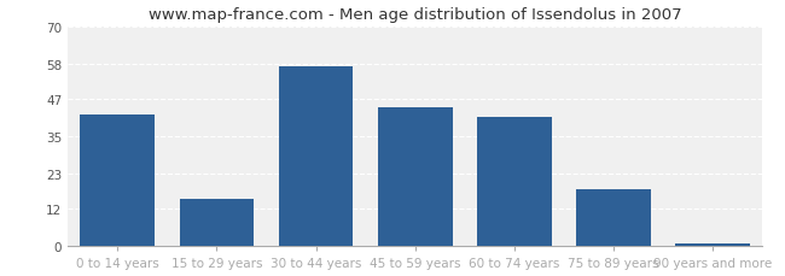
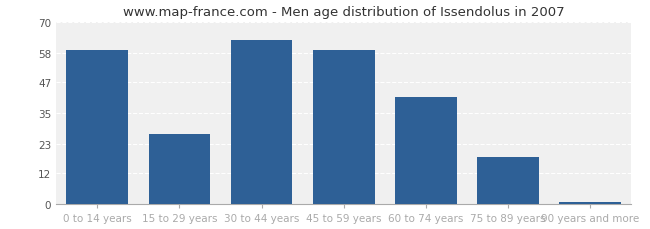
0 to 14 years: 42 -> 59
15 to 29 years: 15 -> 27
30 to 44 years: 57 -> 63
45 to 59 years: 44 -> 59
